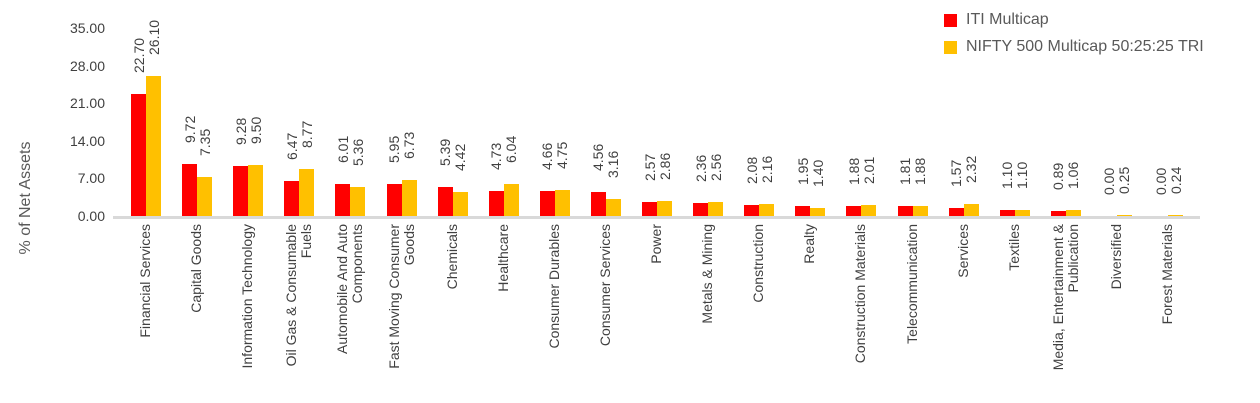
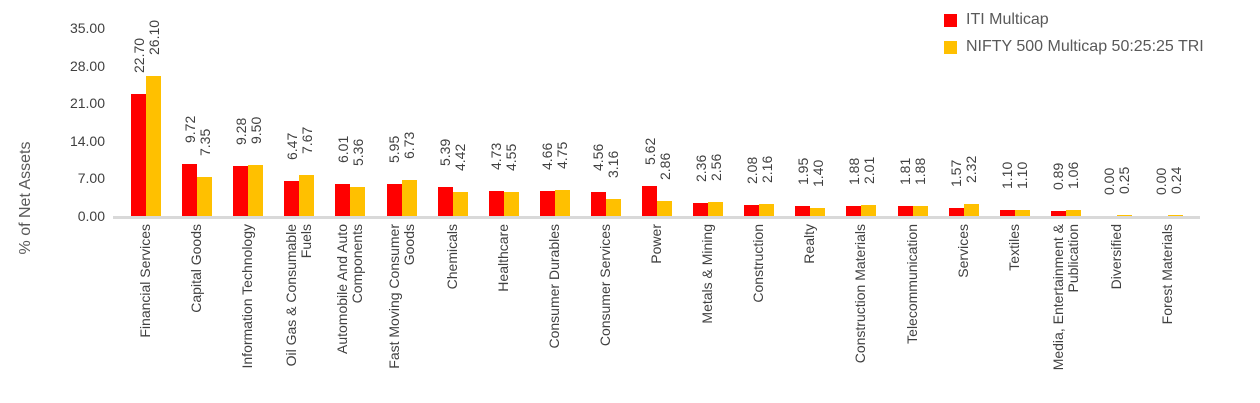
NIFTY 500 Multicap 50:25:25 TRI/Oil Gas & Consumable Fuels: 8.77 -> 7.67
NIFTY 500 Multicap 50:25:25 TRI/Healthcare: 6.04 -> 4.55
ITI Multicap/Power: 2.57 -> 5.62
